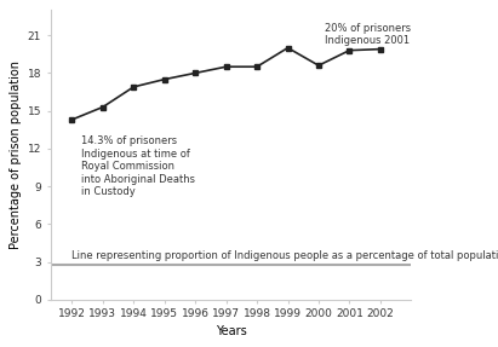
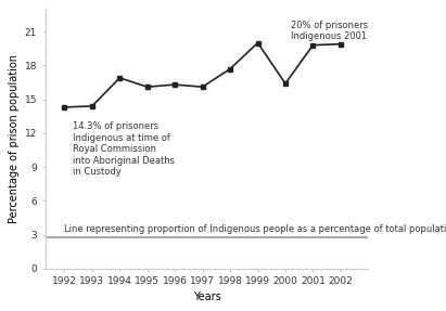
1993: 15.3 -> 14.4
1995: 17.5 -> 16.1
1996: 18.0 -> 16.3
1997: 18.5 -> 16.1
1998: 18.5 -> 17.7
2000: 18.6 -> 16.4
